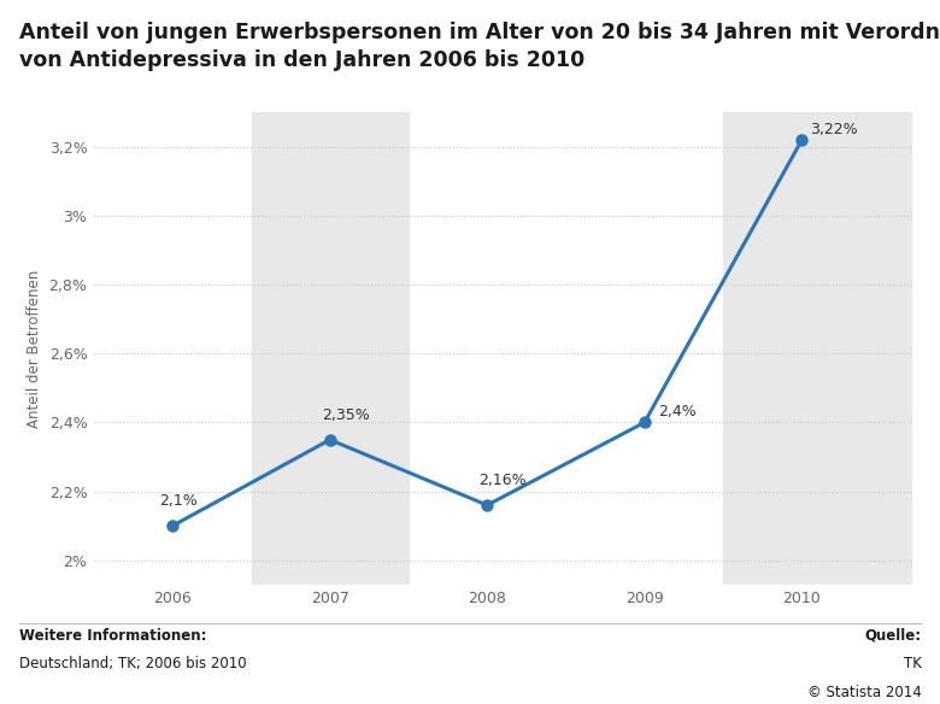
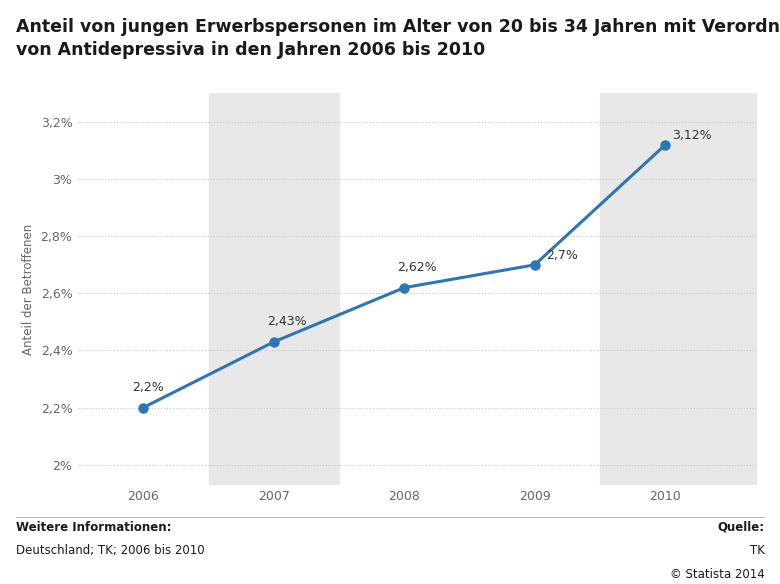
2006: 2,1% -> 2,2%
2007: 2,35% -> 2,43%
2008: 2,16% -> 2,62%
2009: 2,4% -> 2,7%
2010: 3,22% -> 3,12%
